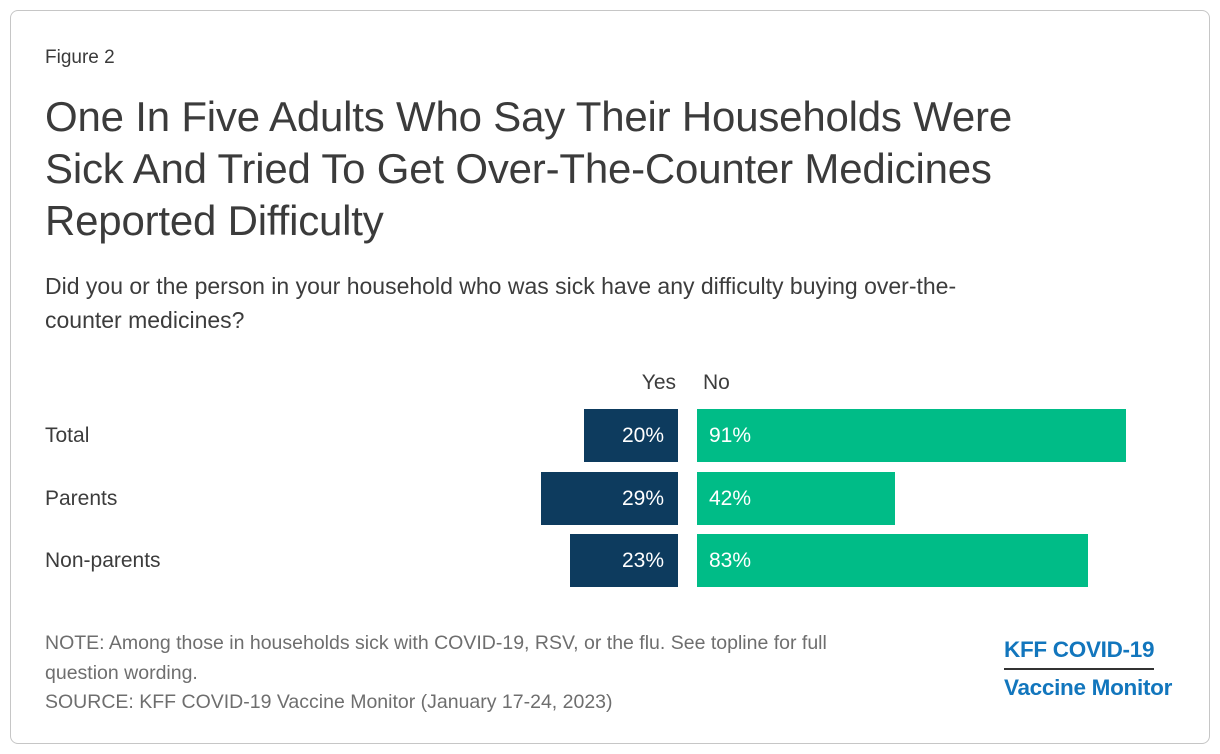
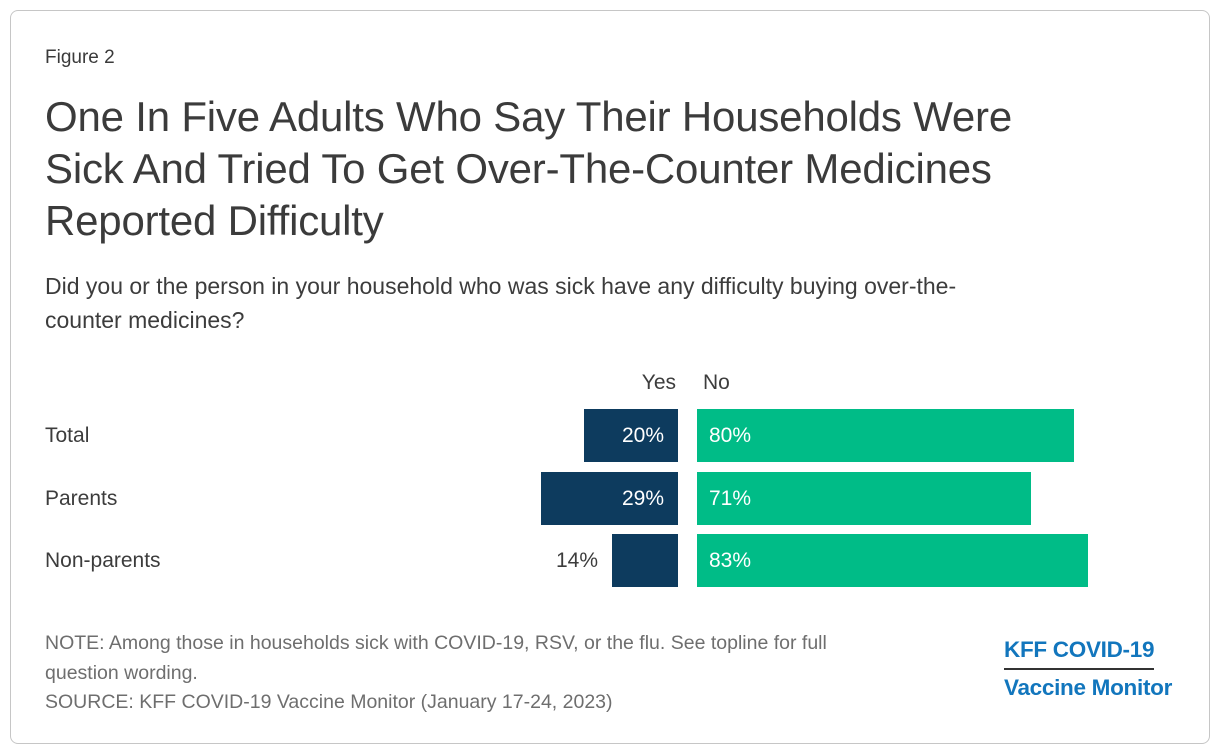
No/Total: 91% -> 80%
No/Parents: 42% -> 71%
Yes/Non-parents: 23% -> 14%
